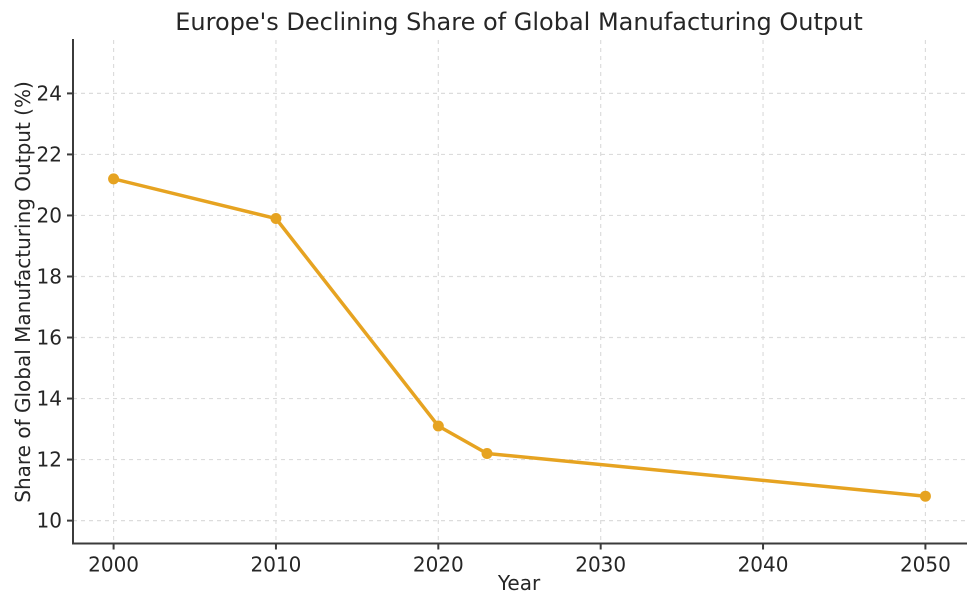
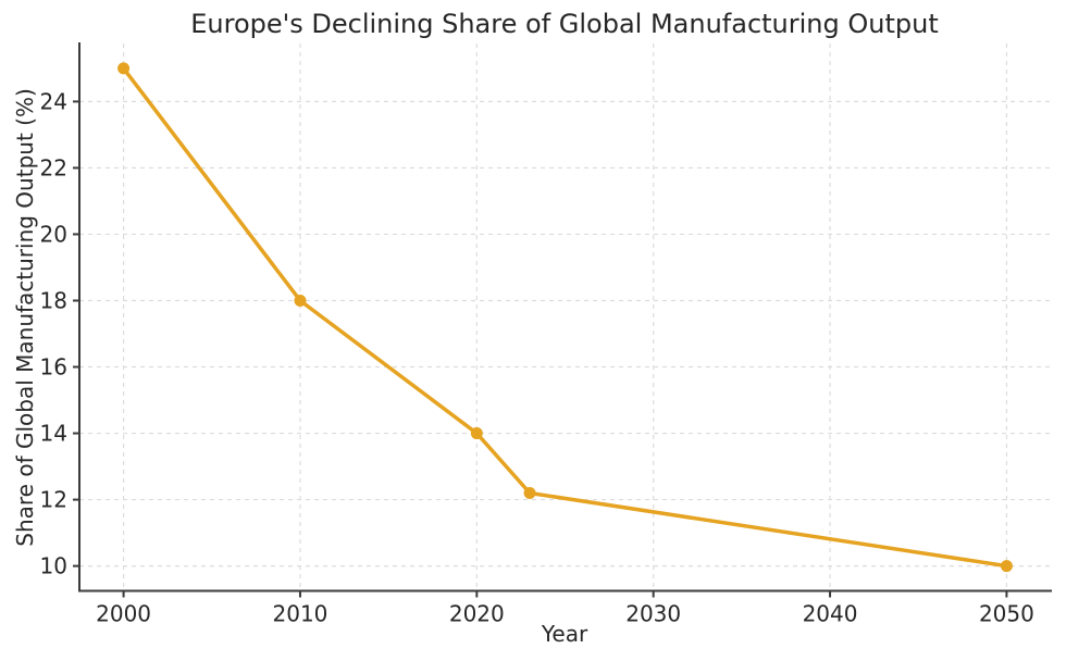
2000: 21.2 -> 25.0
2010: 19.9 -> 18.0
2020: 13.1 -> 14.0
2050: 10.8 -> 10.0
